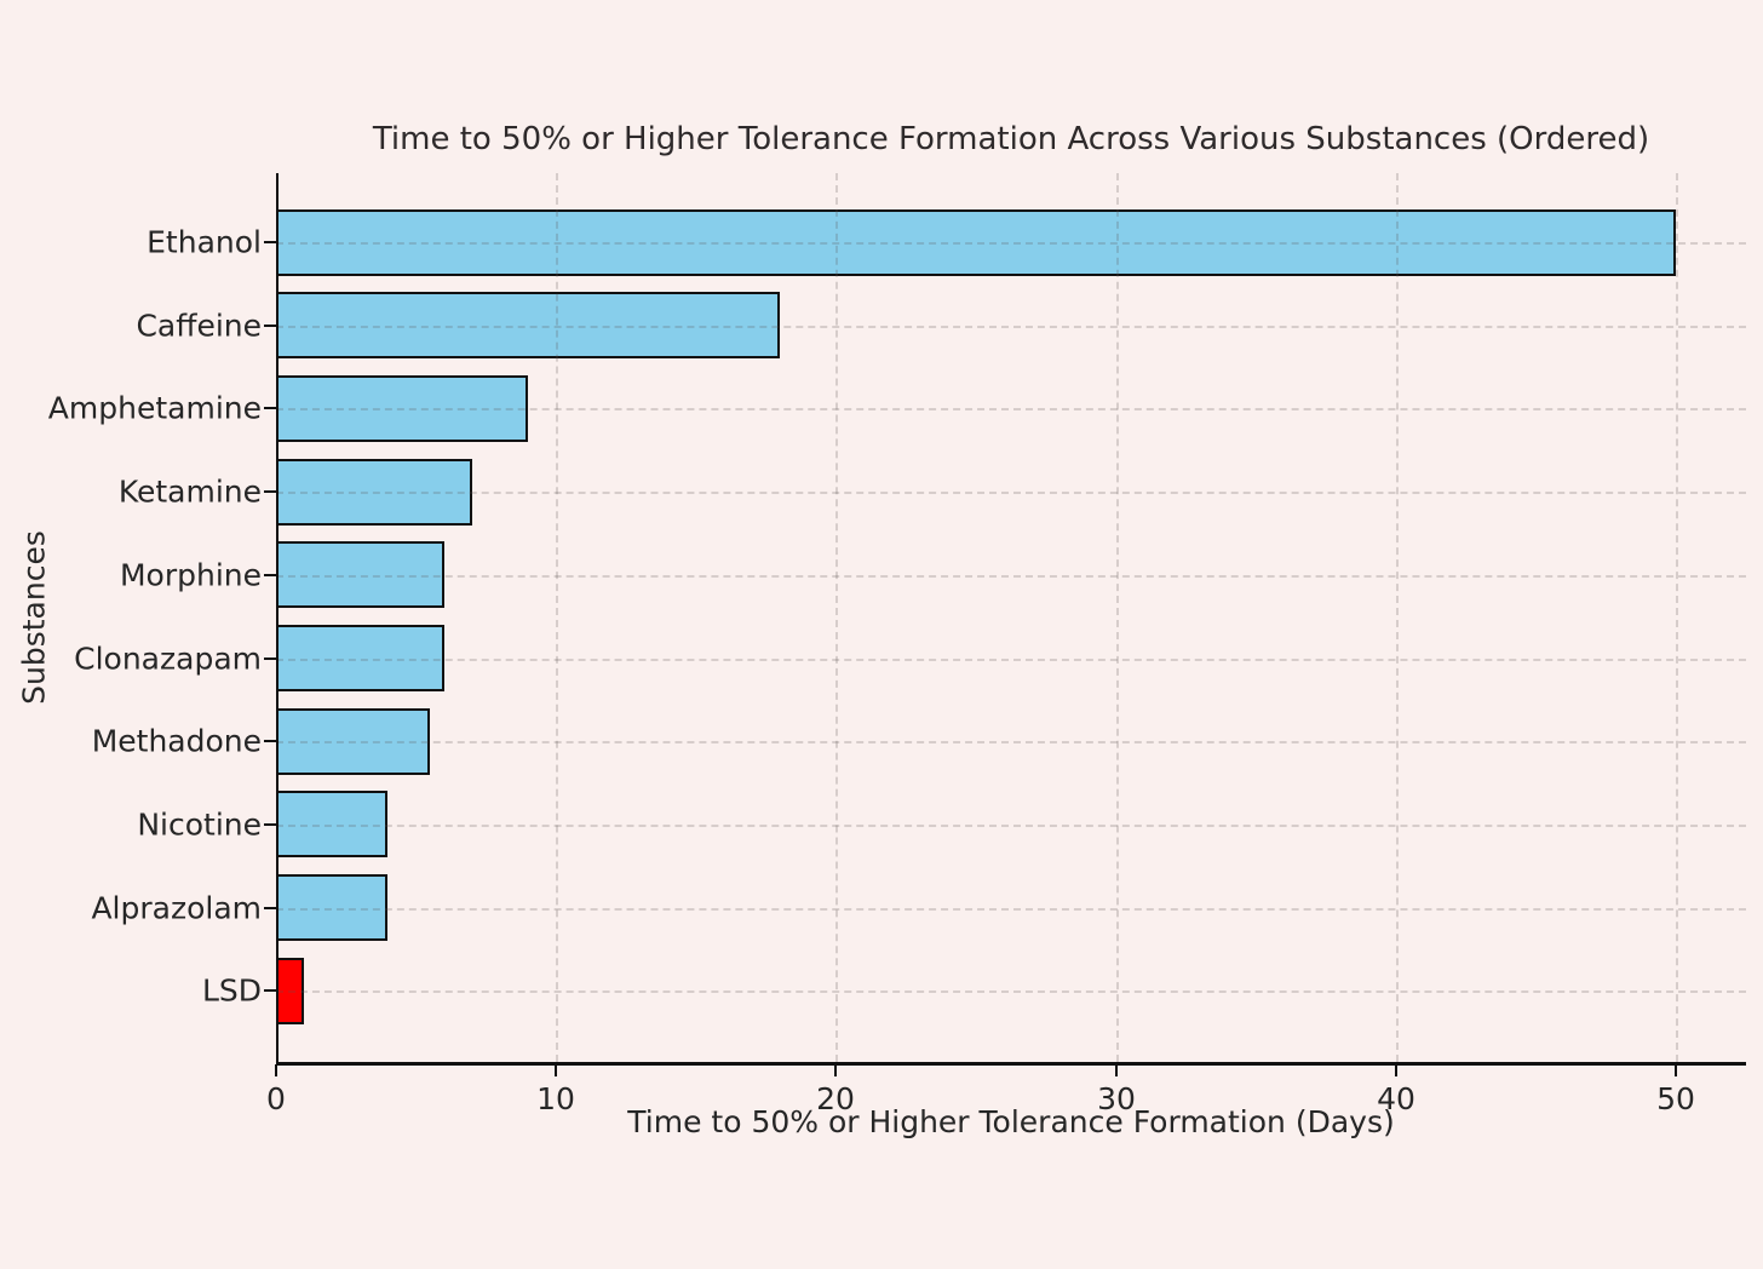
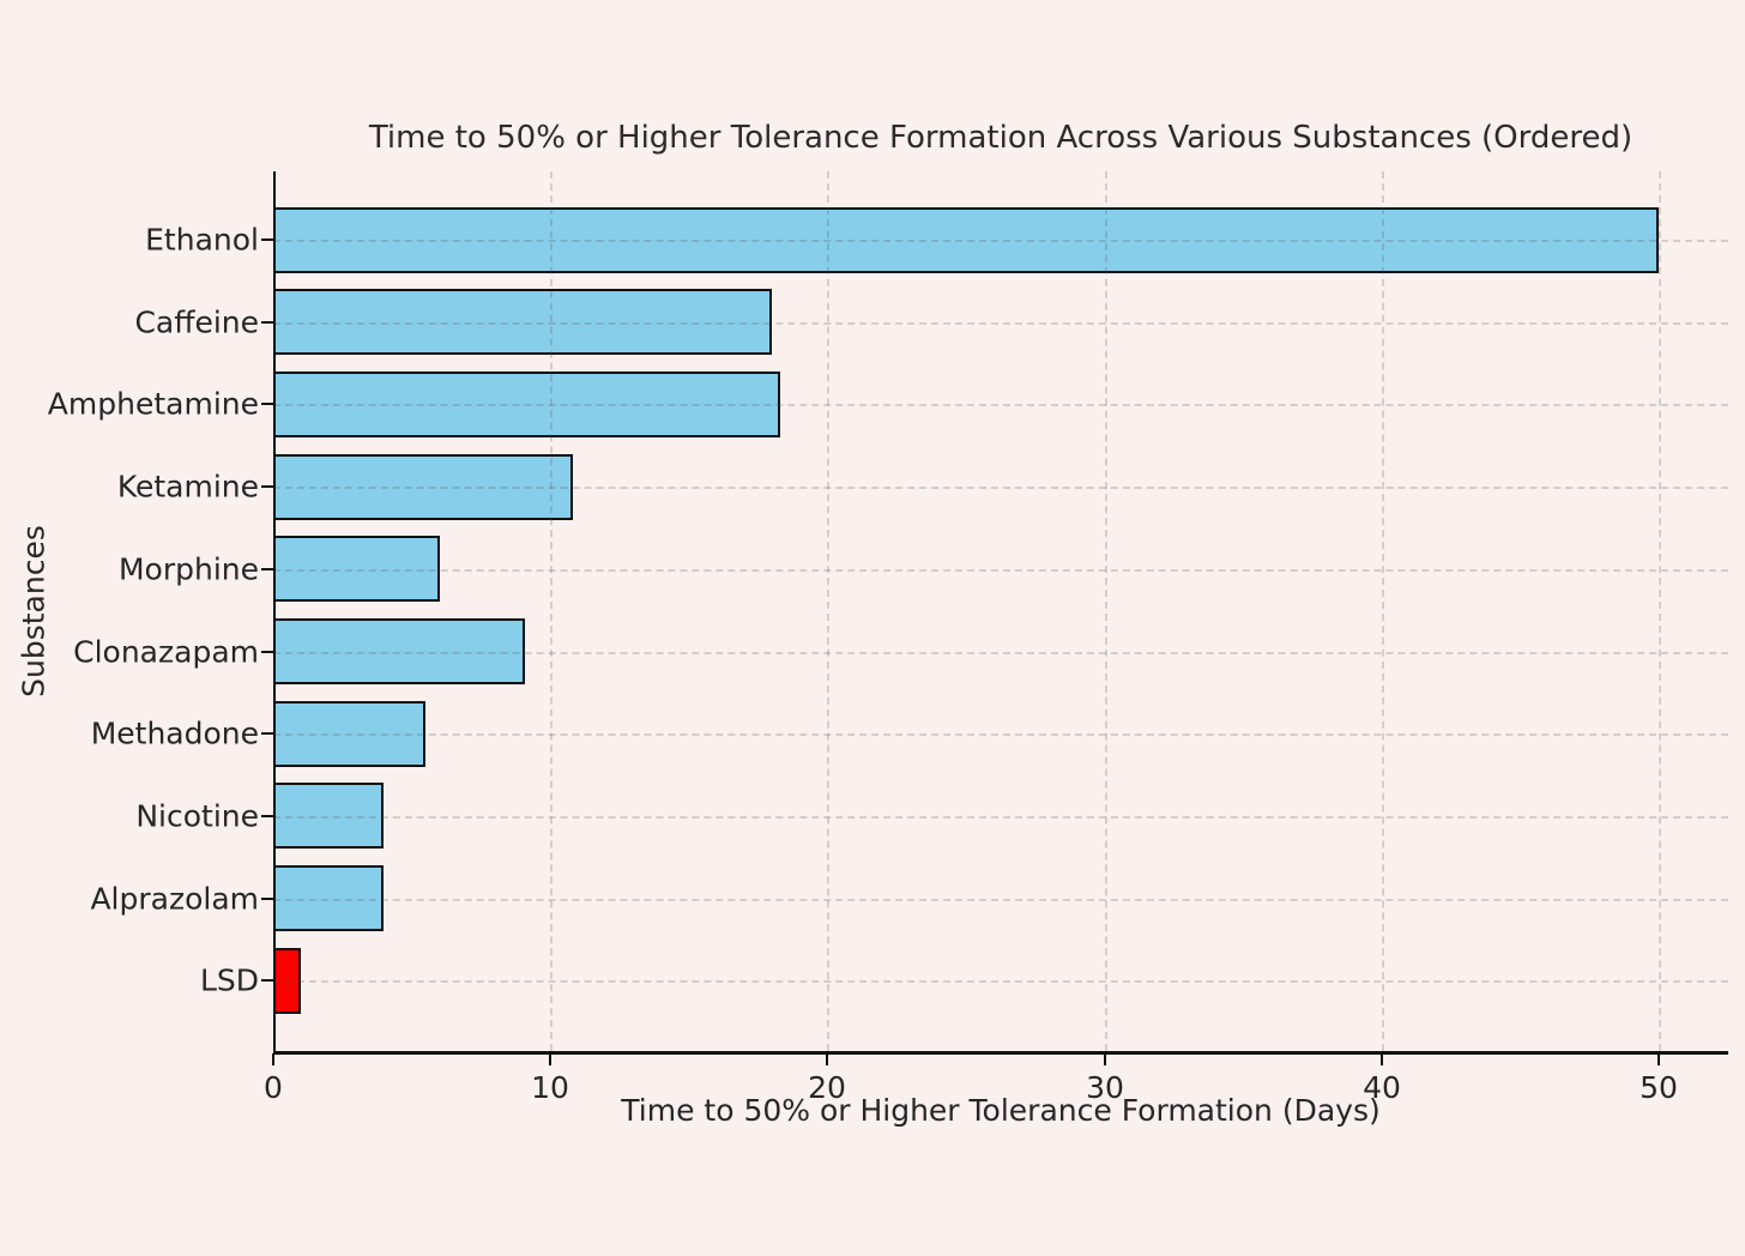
Amphetamine: 9.0 -> 18.3
Ketamine: 7.0 -> 10.8
Clonazapam: 6.0 -> 9.1
